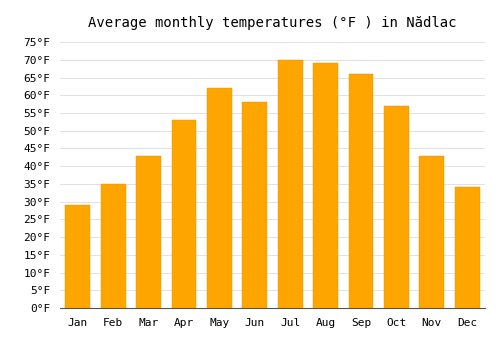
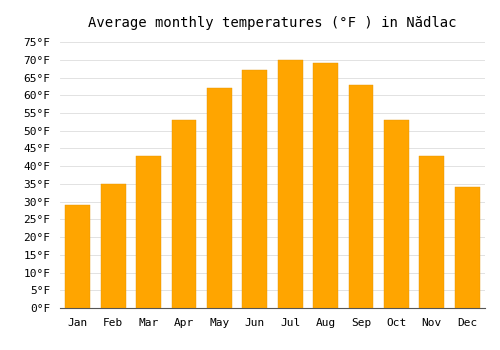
Jun: 58°F -> 67°F
Sep: 66°F -> 63°F
Oct: 57°F -> 53°F
